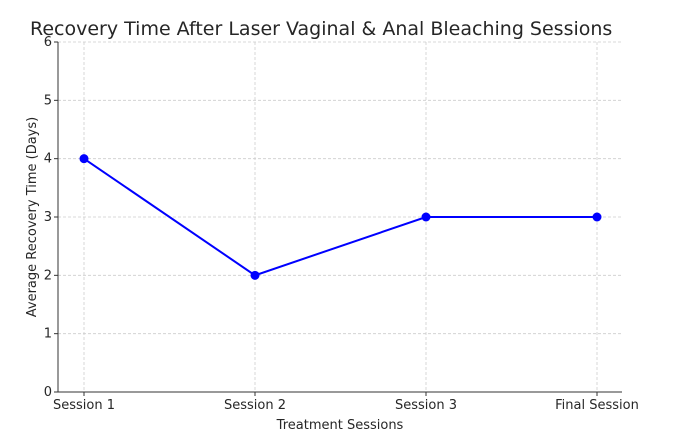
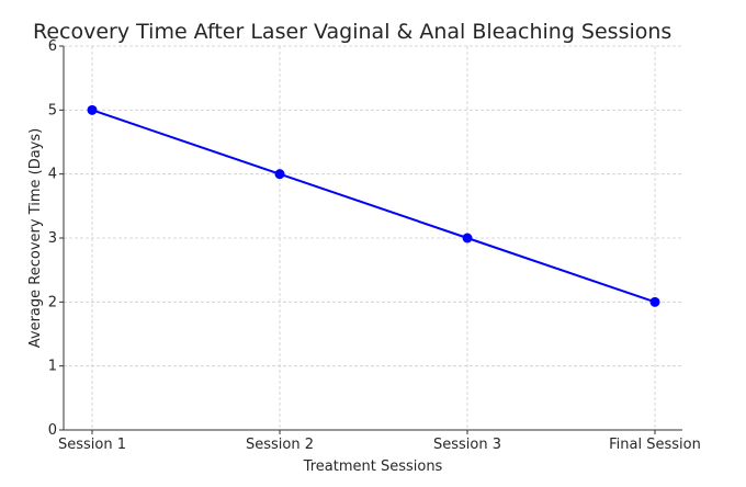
Session 1: 4 -> 5
Session 2: 2 -> 4
Final Session: 3 -> 2
